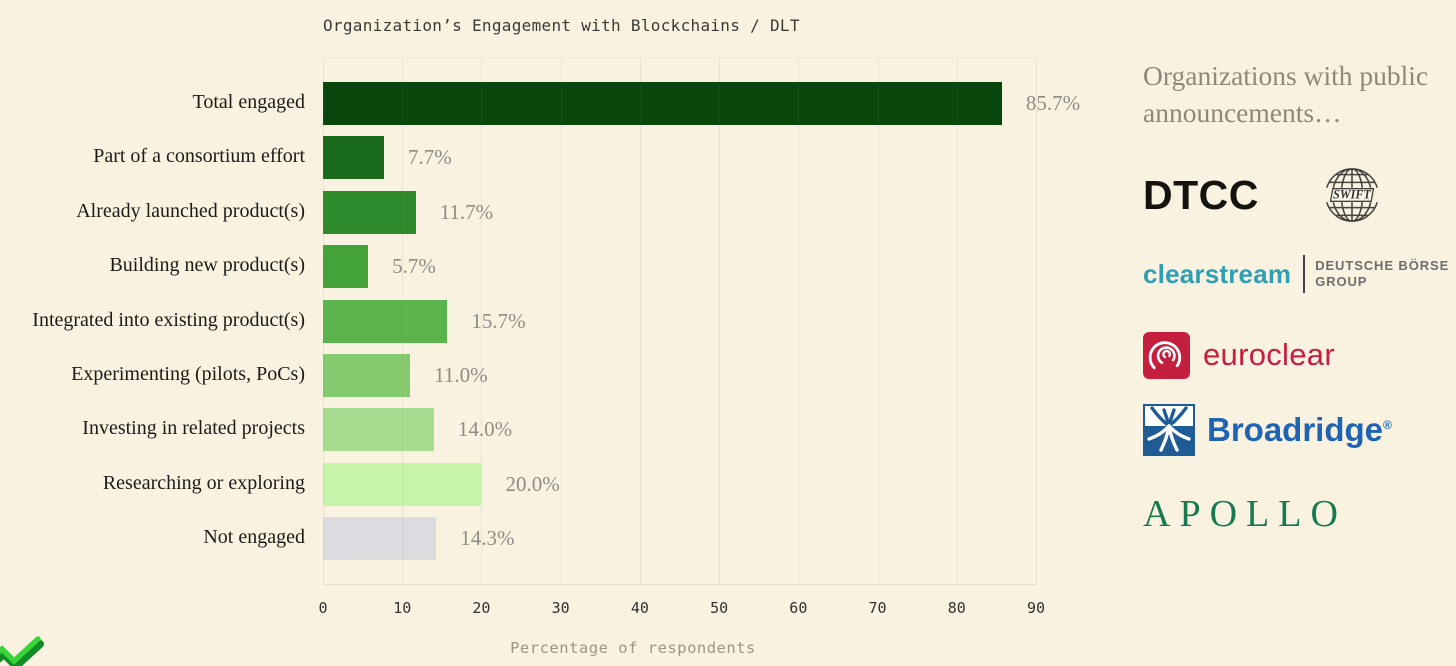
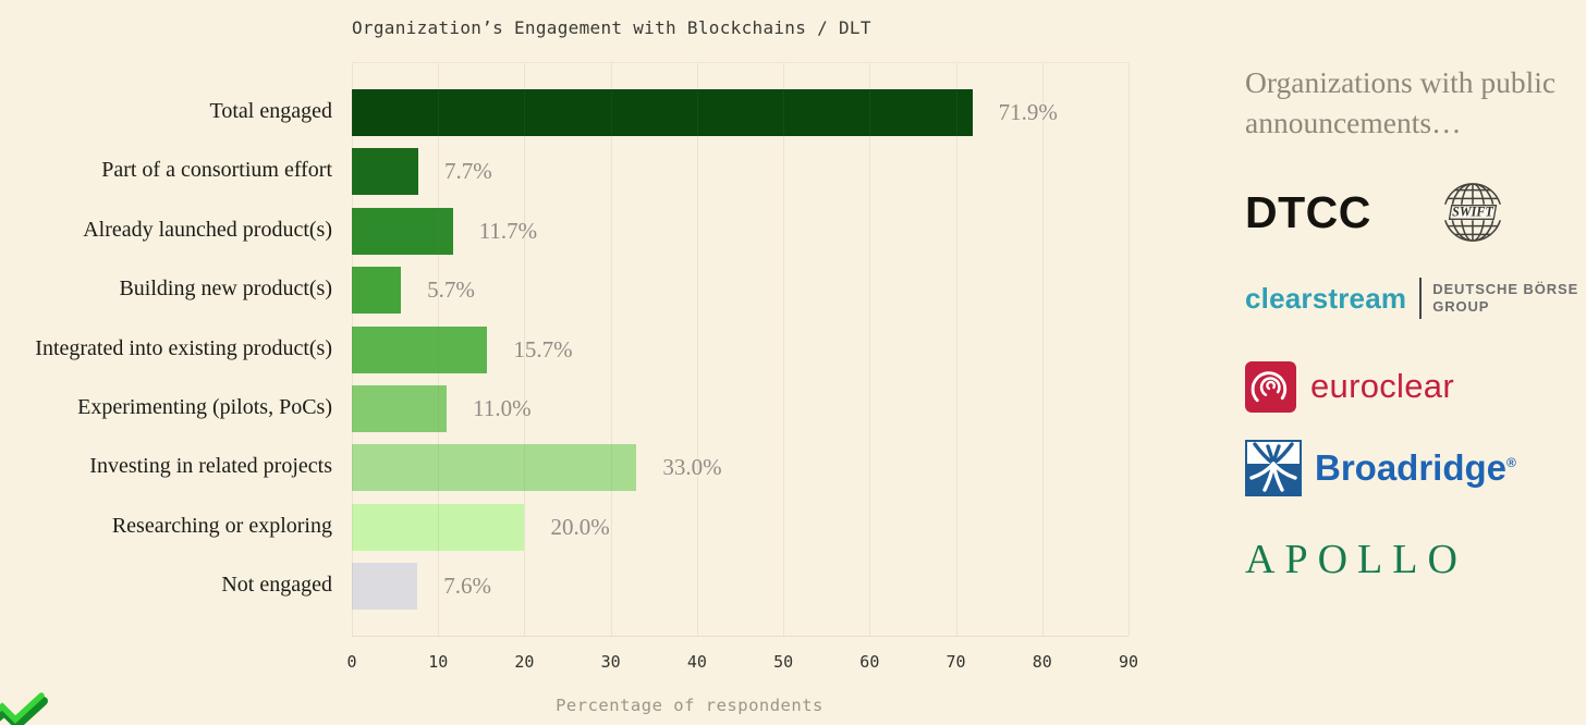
Total engaged: 85.7% -> 71.9%
Investing in related projects: 14.0% -> 33.0%
Not engaged: 14.3% -> 7.6%
